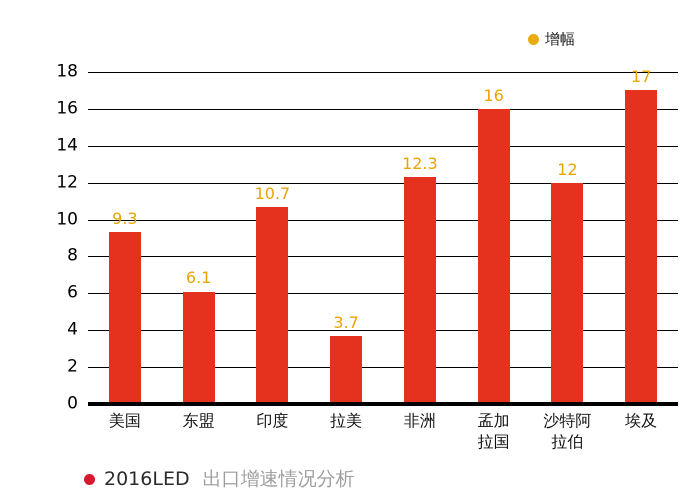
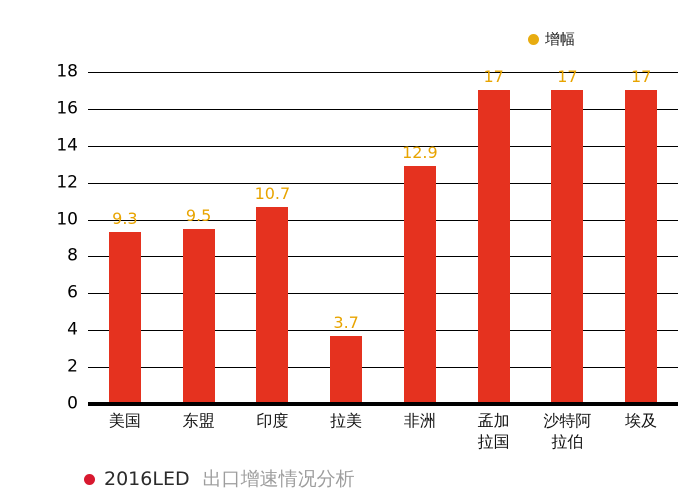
东盟: 6.1 -> 9.5
非洲: 12.3 -> 12.9
孟加 拉国: 16 -> 17
沙特阿 拉伯: 12 -> 17
